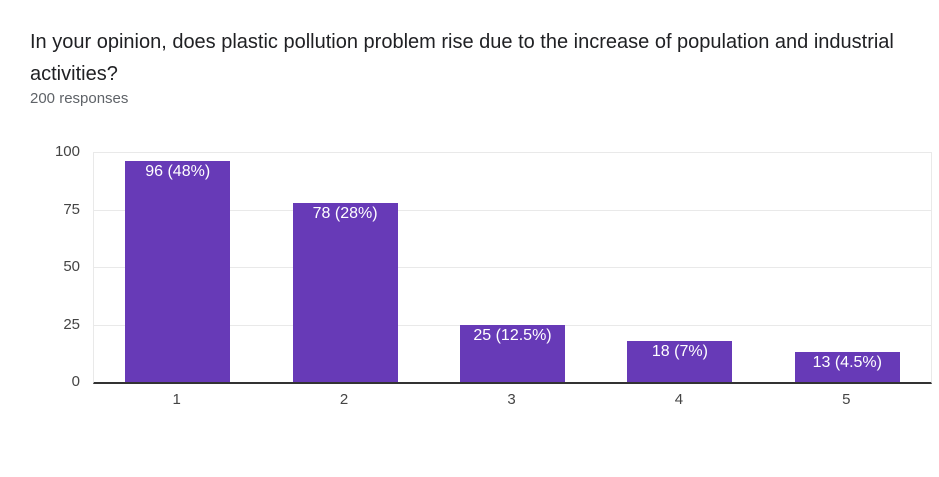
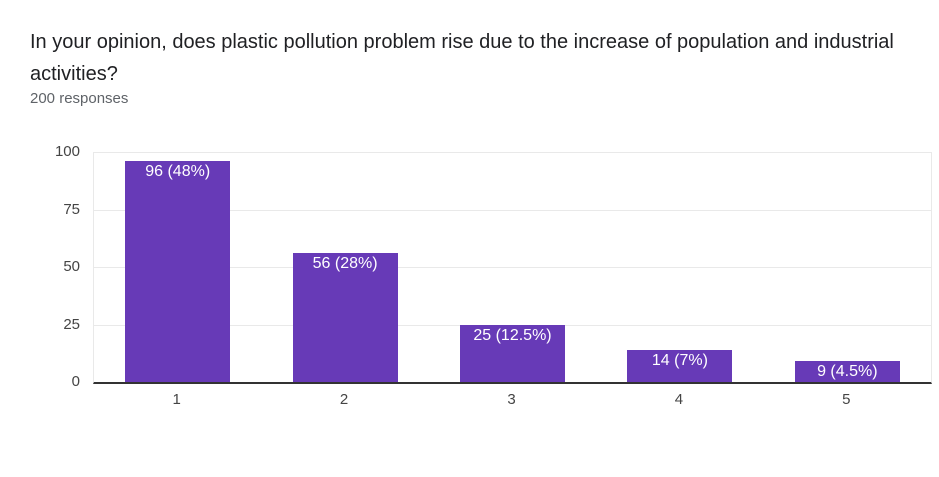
2: 78 -> 56
4: 18 -> 14
5: 13 -> 9
